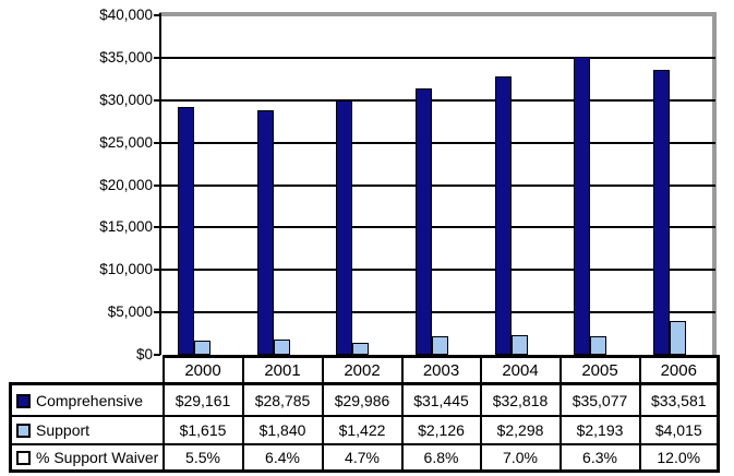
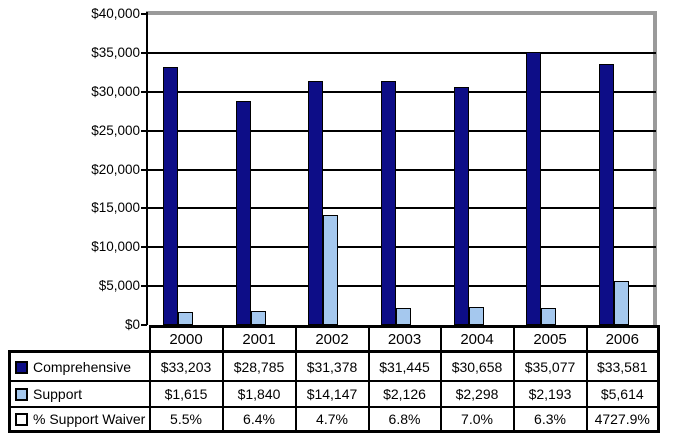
Comprehensive/2000: $29,161 -> $33,203
Comprehensive/2002: $29,986 -> $31,378
Support/2002: $1,422 -> $14,147
Comprehensive/2004: $32,818 -> $30,658
Support/2006: $4,015 -> $5,614
% Support Waiver/2006: 12.0% -> 4727.9%
